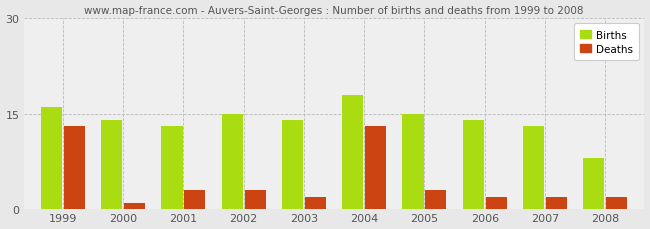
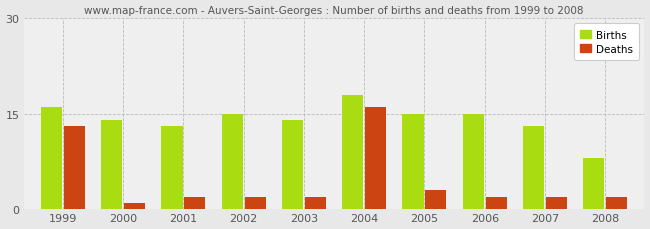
Deaths/2001: 3 -> 2
Deaths/2002: 3 -> 2
Deaths/2004: 13 -> 16
Births/2006: 14 -> 15
